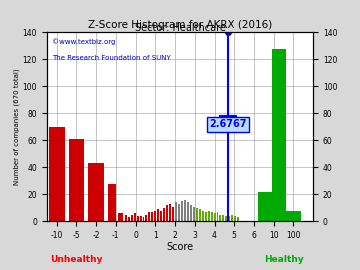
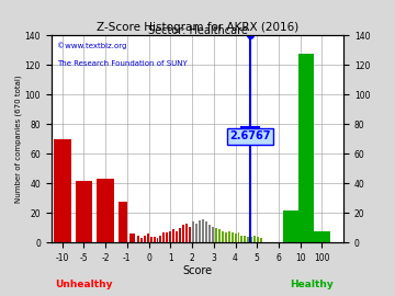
-5: 61 -> 42
